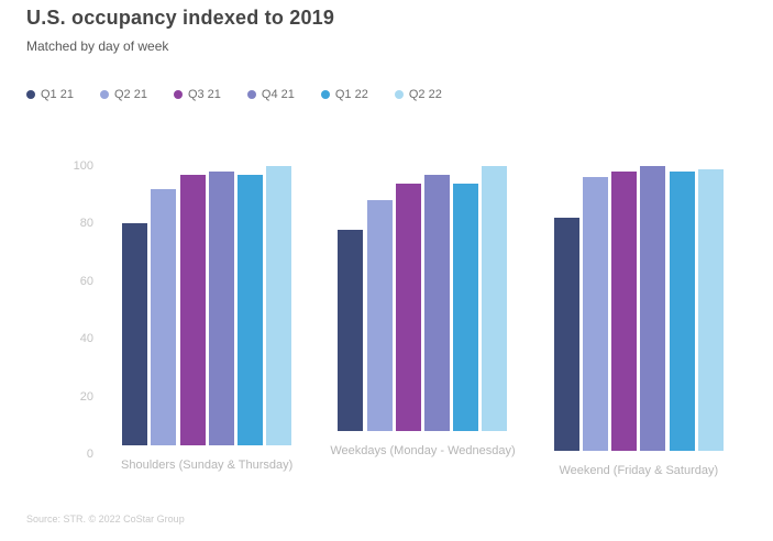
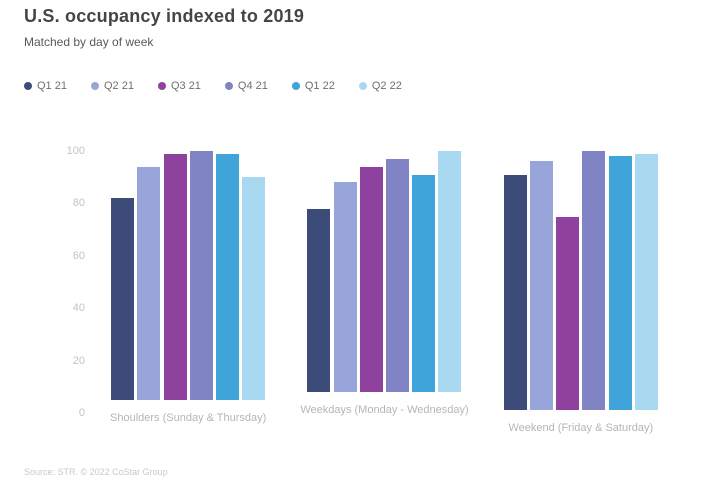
Q2 22/Shoulders (Sunday & Thursday): 97 -> 85
Q1 22/Weekdays (Monday - Wednesday): 86 -> 83
Q1 21/Weekend (Friday & Saturday): 81 -> 90
Q3 21/Weekend (Friday & Saturday): 97 -> 74
